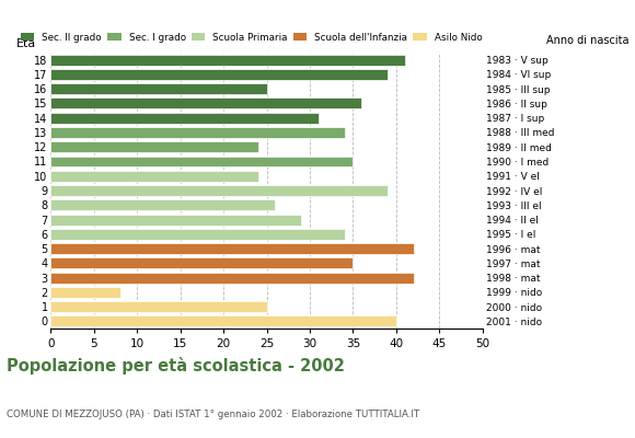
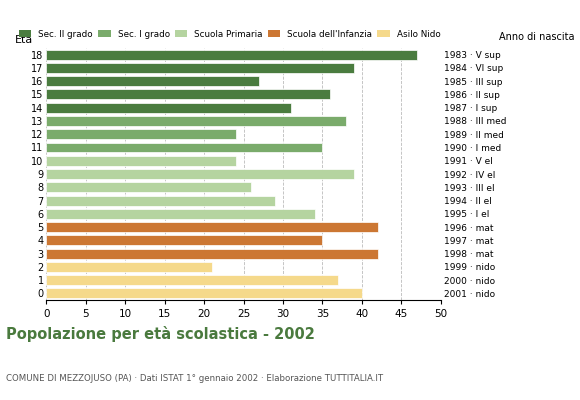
18: 41 -> 47
16: 25 -> 27
13: 34 -> 38
2: 8 -> 21
1: 25 -> 37
